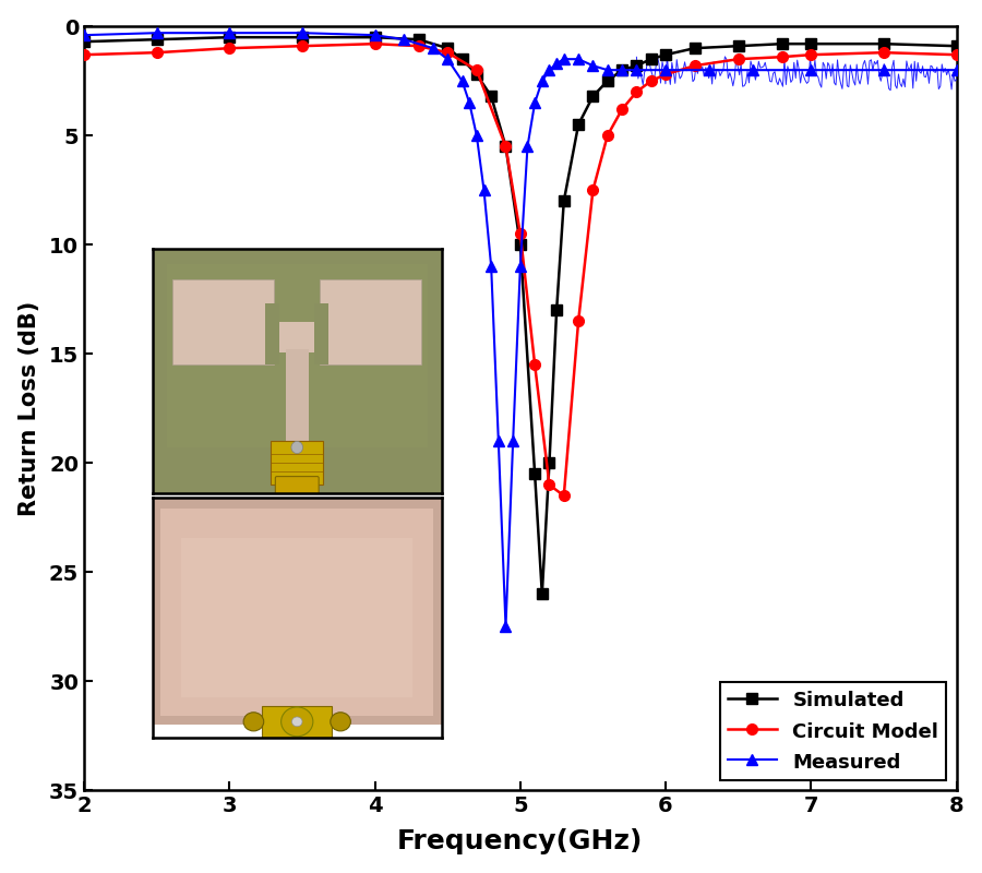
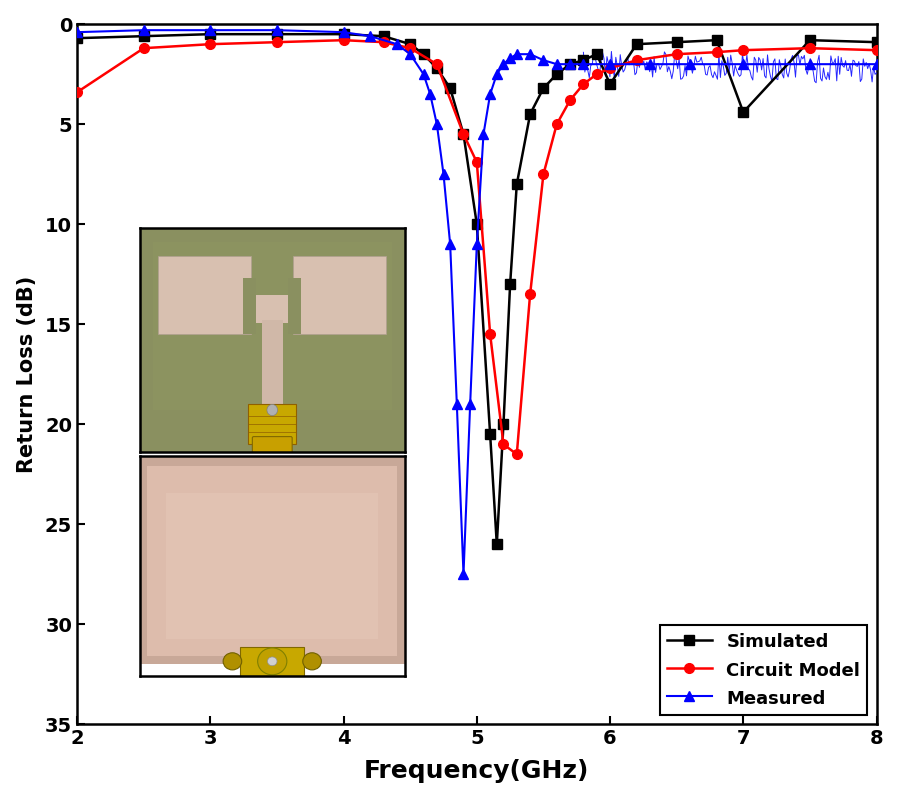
Circuit Model/2: 1.3 -> 3.4
Circuit Model/5: 9.5 -> 6.9
Simulated/6: 1.3 -> 3.0
Simulated/7: 0.8 -> 4.4
